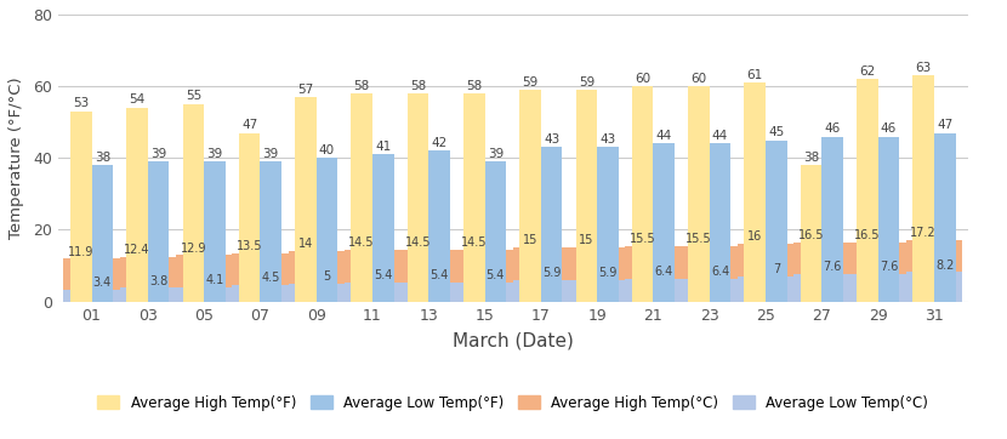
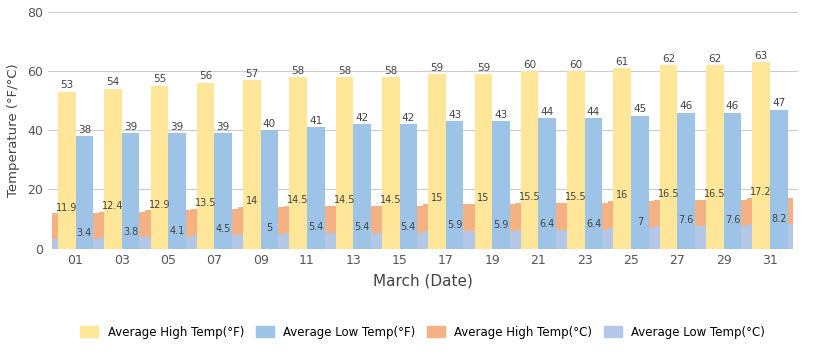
Average High Temp(°F)/07: 47 -> 56
Average Low Temp(°F)/15: 39 -> 42
Average High Temp(°F)/27: 38 -> 62
